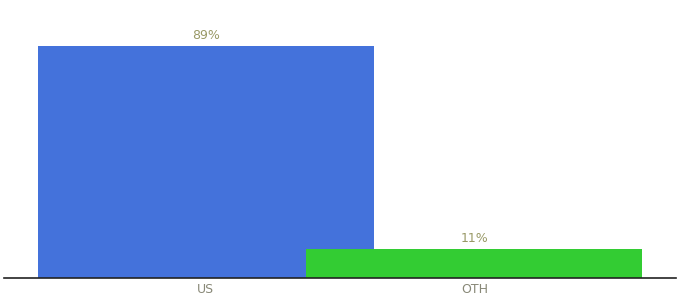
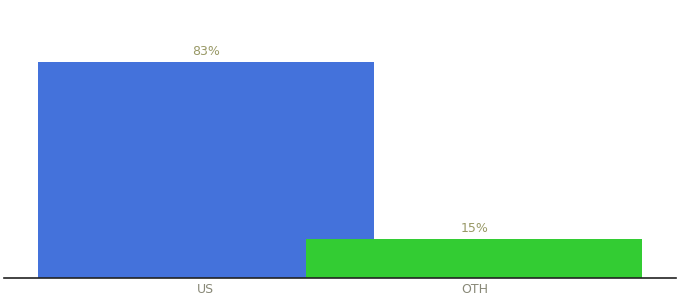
US: 89% -> 83%
OTH: 11% -> 15%
